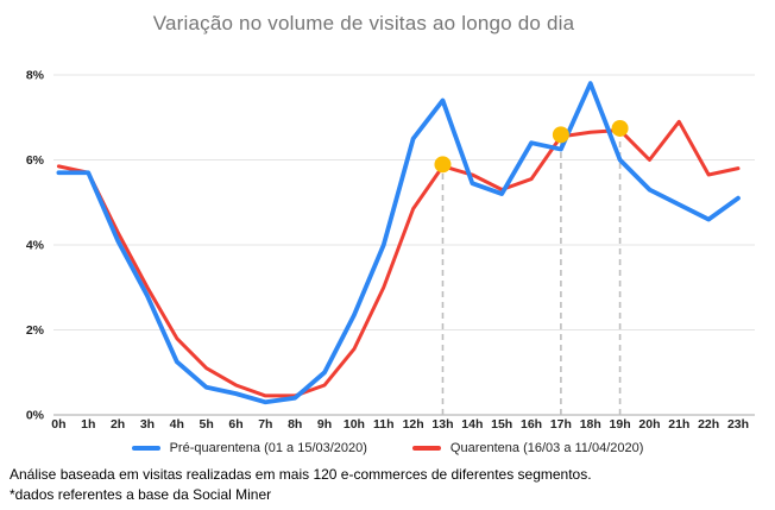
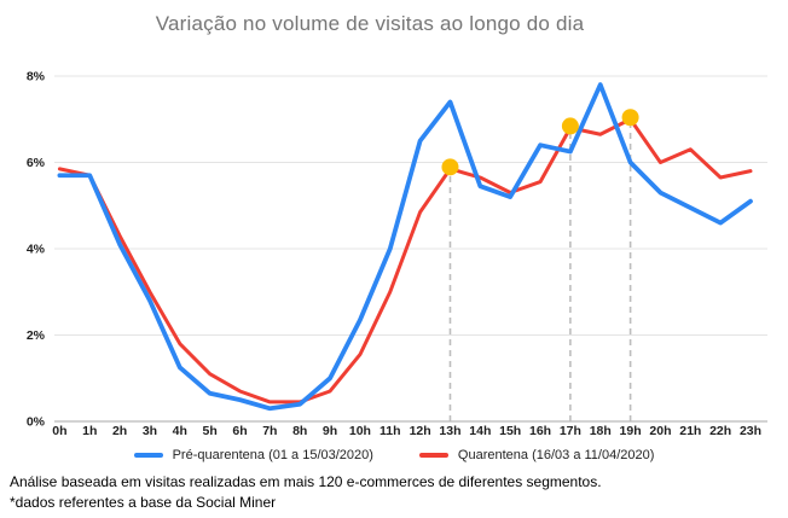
Quarentena (16/03 a 11/04/2020)/17h: 6.5% -> 6.8%
Quarentena (16/03 a 11/04/2020)/19h: 6.7% -> 7.0%
Quarentena (16/03 a 11/04/2020)/21h: 6.9% -> 6.3%
